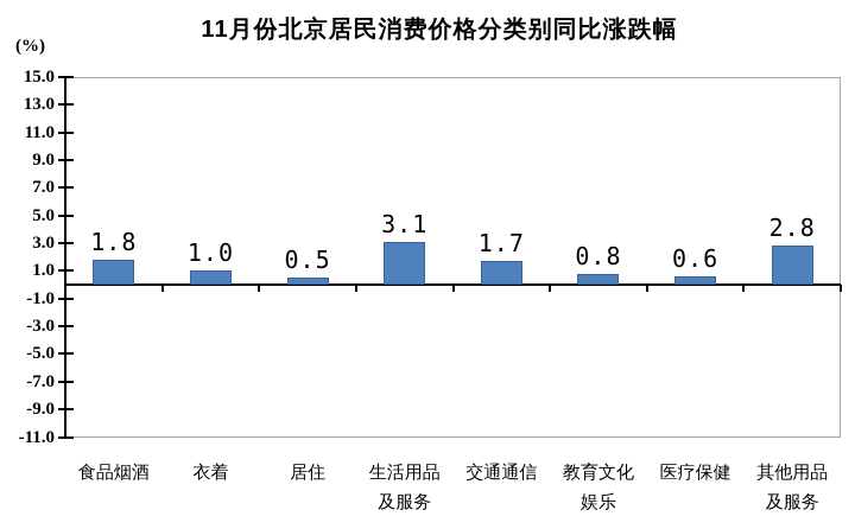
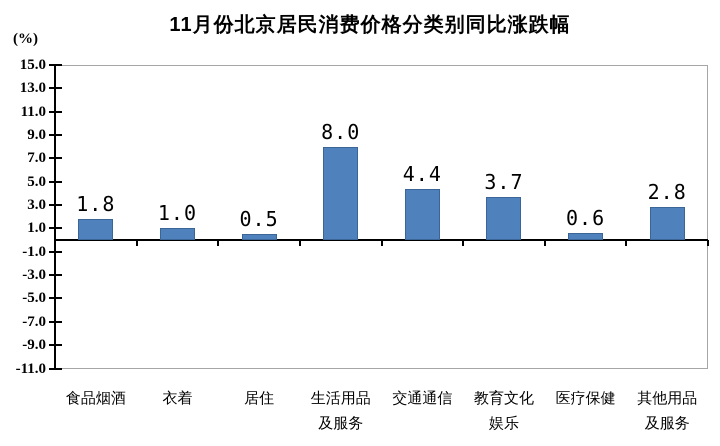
生活用品 及服务: 3.1 -> 8.0
交通通信: 1.7 -> 4.4
教育文化 娱乐: 0.8 -> 3.7
